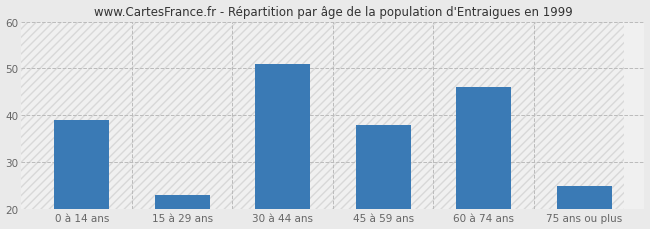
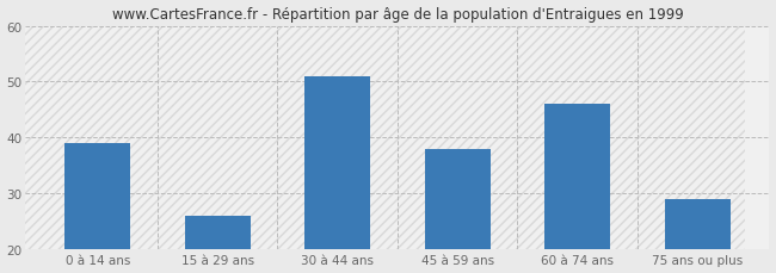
15 à 29 ans: 23 -> 26
75 ans ou plus: 25 -> 29
